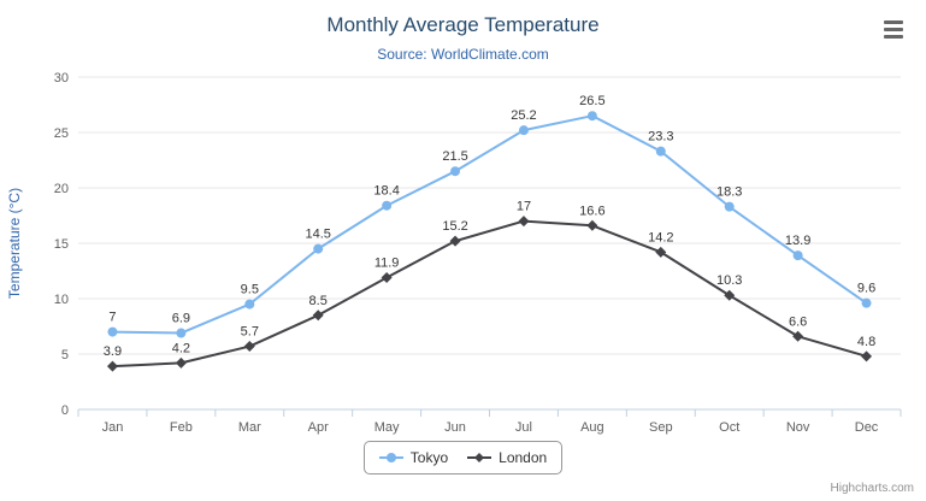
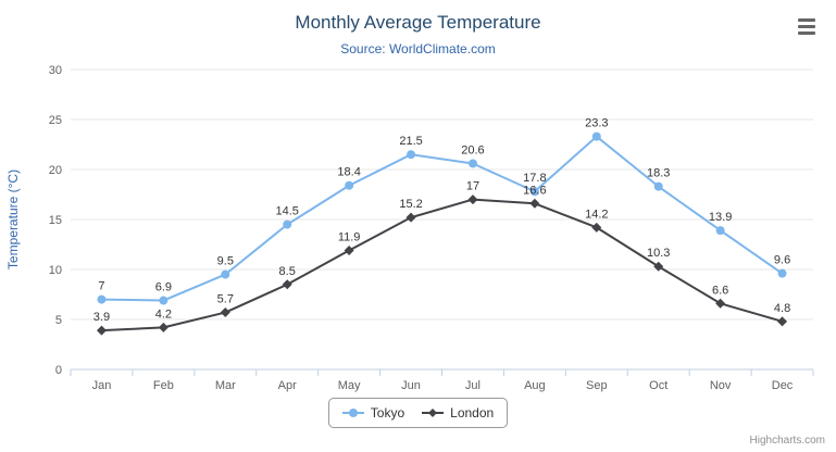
Tokyo/Jul: 25.2 -> 20.6
Tokyo/Aug: 26.5 -> 17.8
